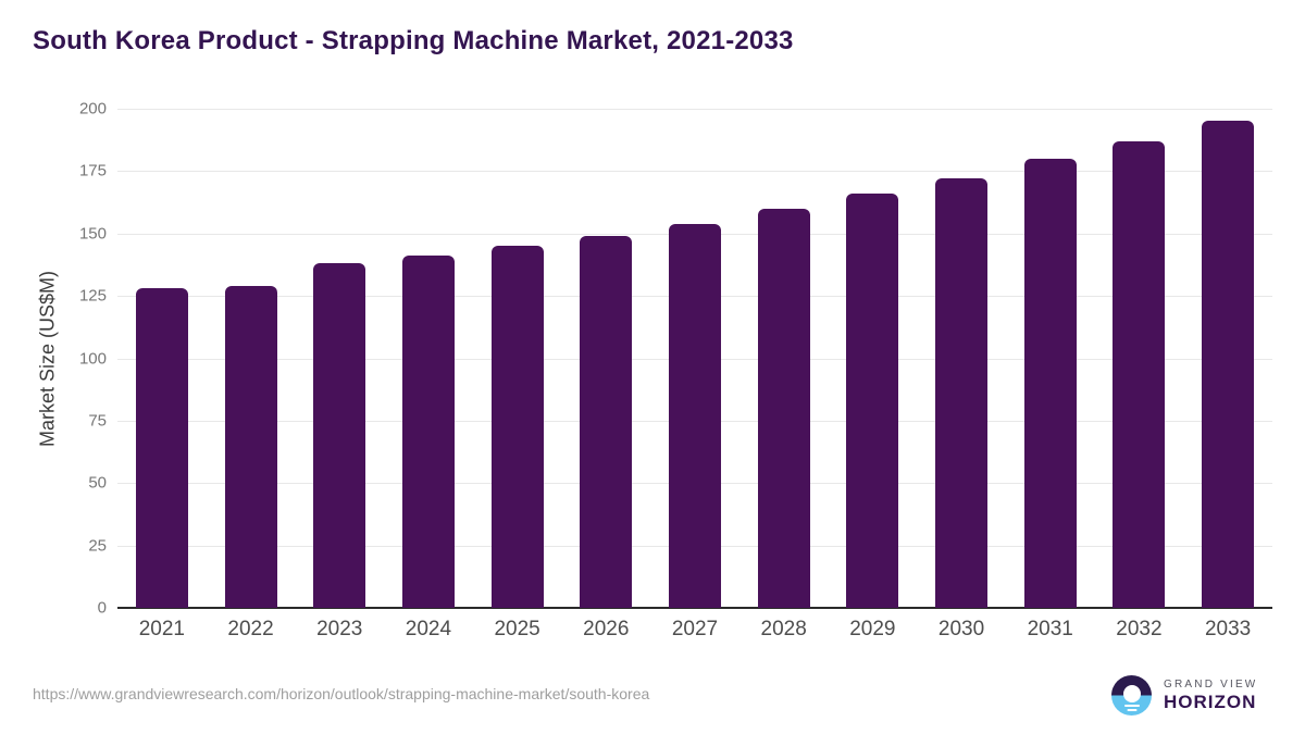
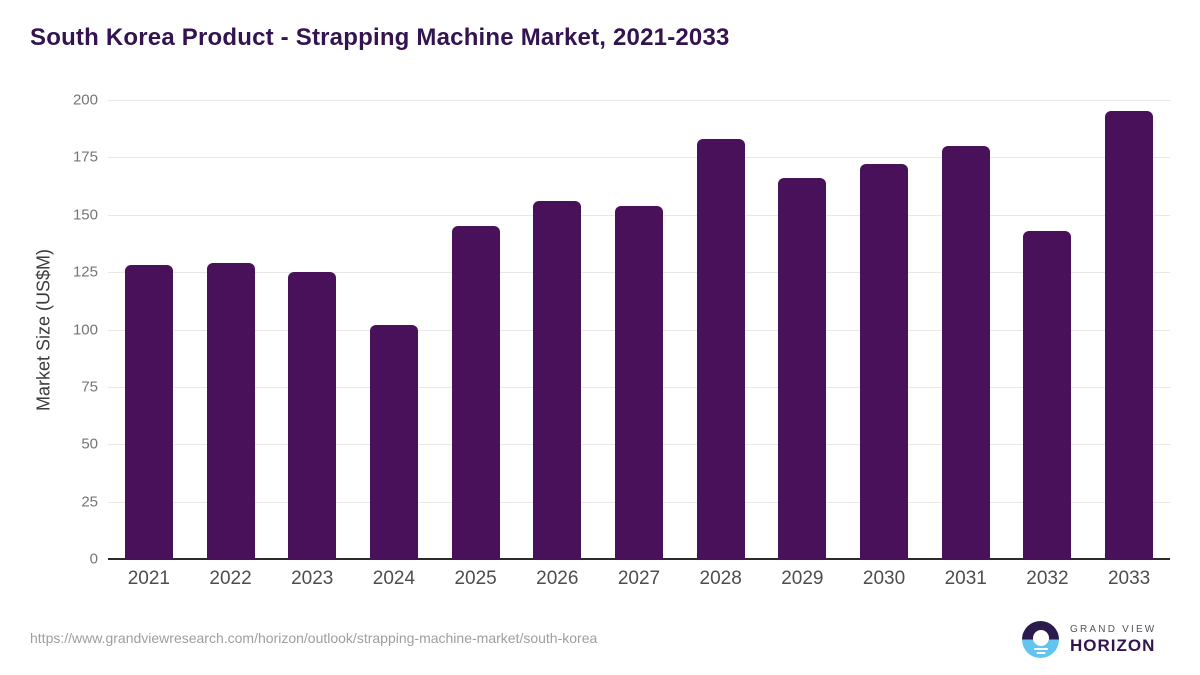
2023: 138 -> 125
2024: 141 -> 102
2026: 149 -> 156
2028: 160 -> 183
2032: 187 -> 143
